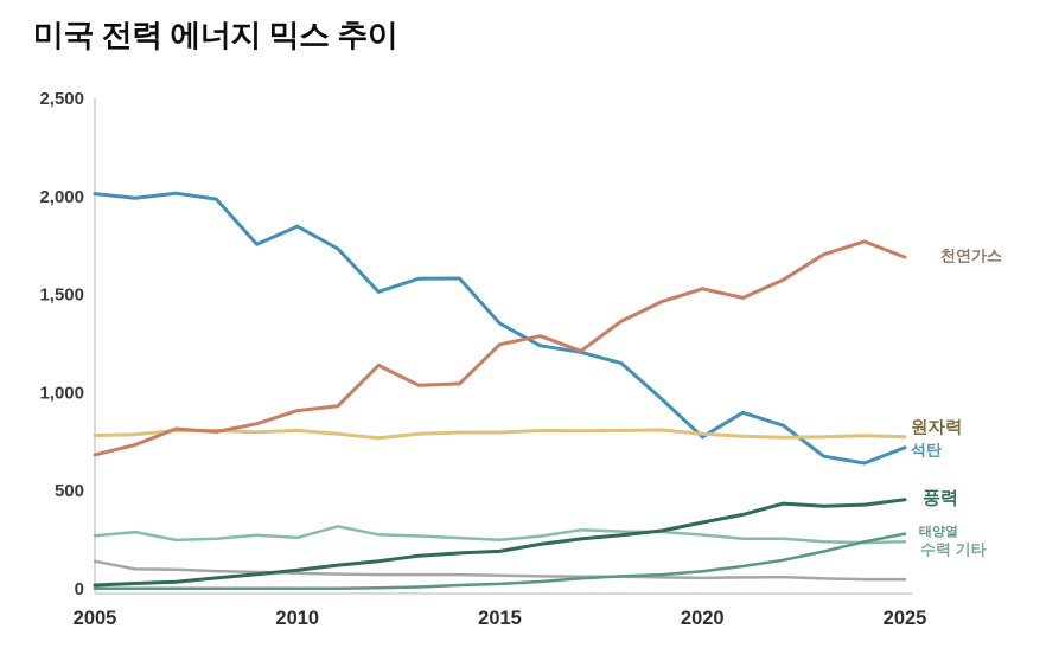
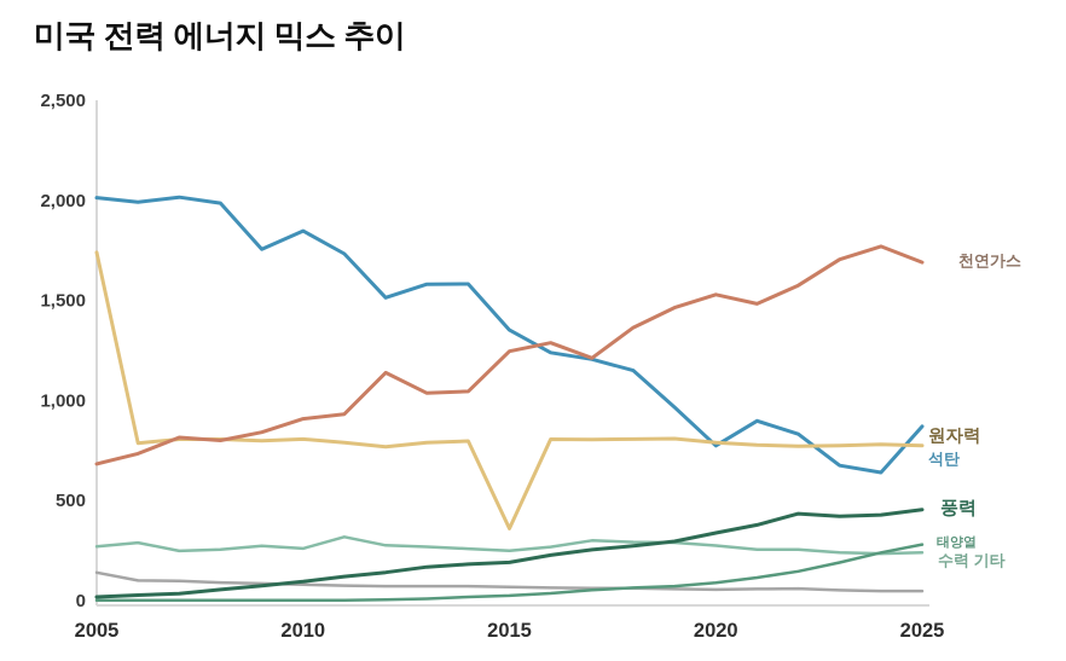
원자력/2005: 780 -> 1740
원자력/2015: 800 -> 360
석탄/2025: 720 -> 870
